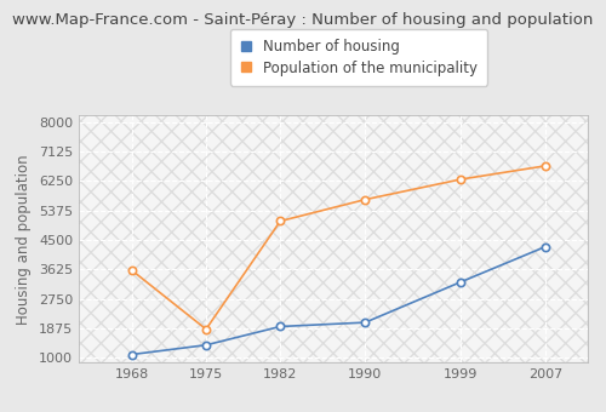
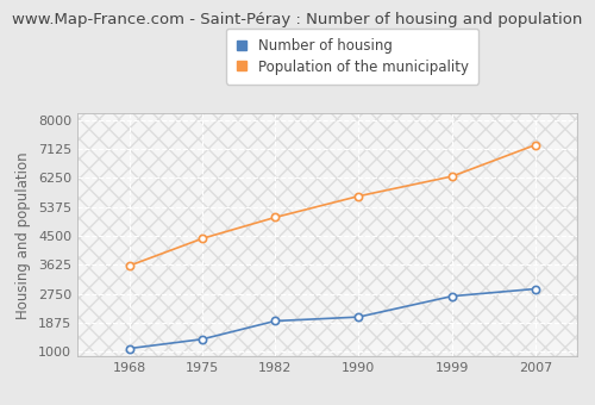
Population of the municipality/1975: 1850 -> 4420
Number of housing/1999: 3250 -> 2680
Number of housing/2007: 4300 -> 2900
Population of the municipality/2007: 6700 -> 7250
